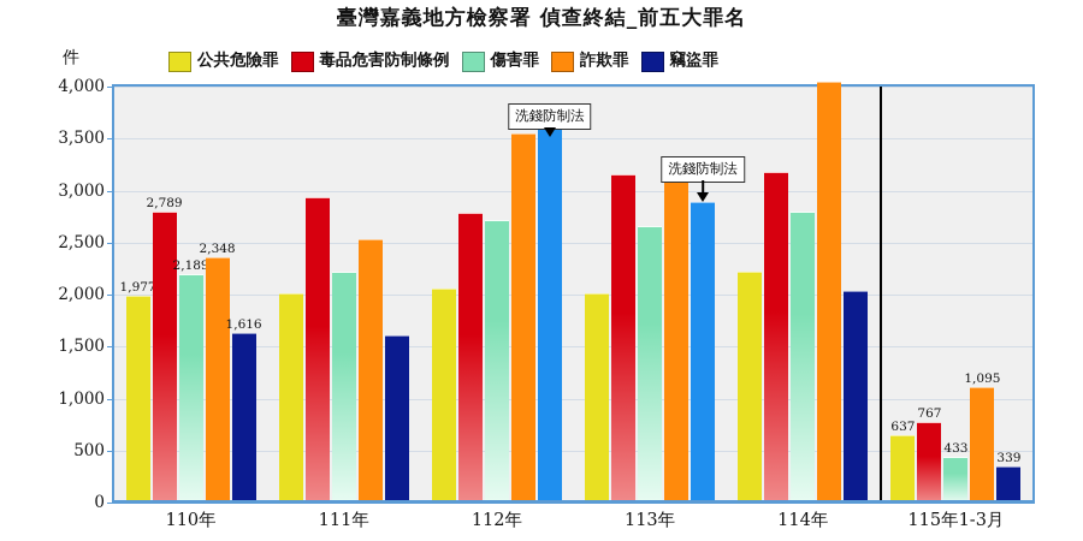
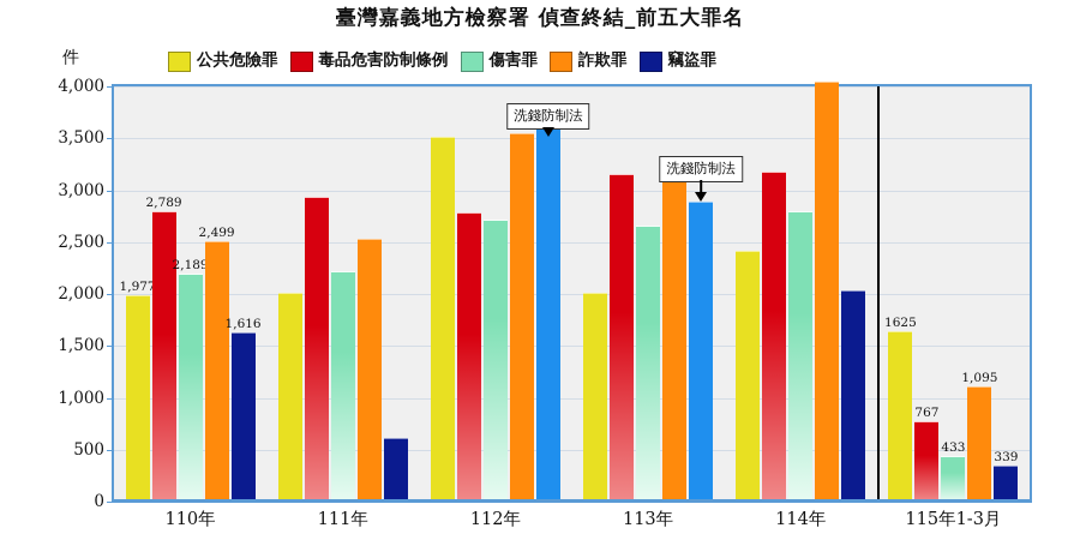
詐欺罪/110年: 2,348 -> 2,499
竊盜罪/111年: 1600 -> 600
公共危險罪/112年: 2000 -> 3500
公共危險罪/114年: 2200 -> 2400
公共危險罪/115年1-3月: 637 -> 1625
